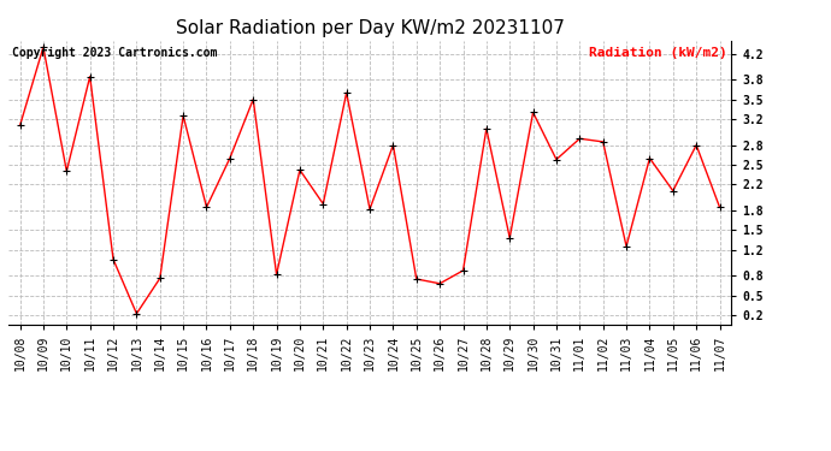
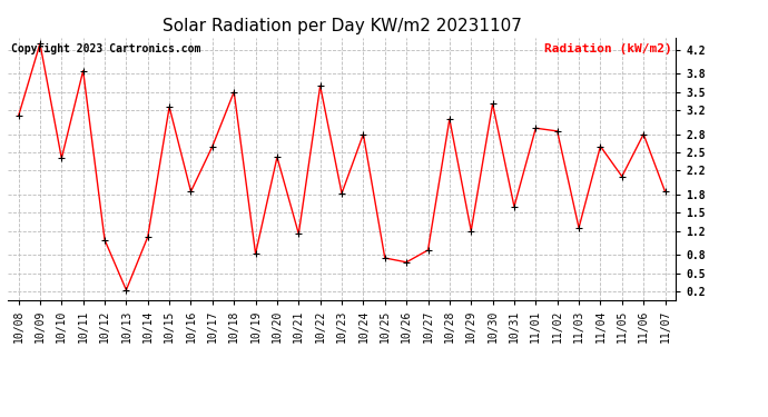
10/14: 0.76 -> 1.10
10/21: 1.90 -> 1.15
10/29: 1.38 -> 1.20
10/31: 2.58 -> 1.60
